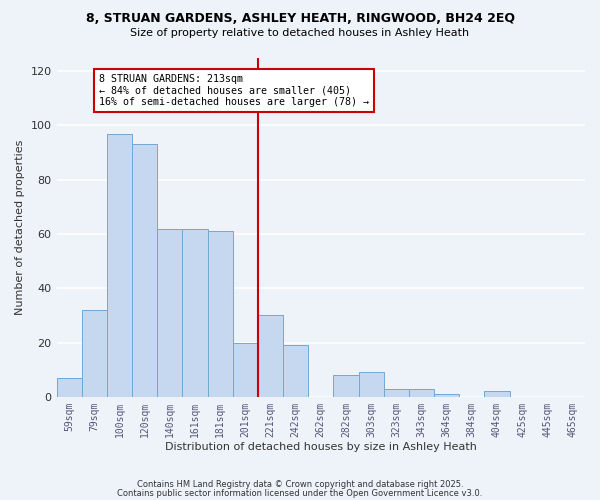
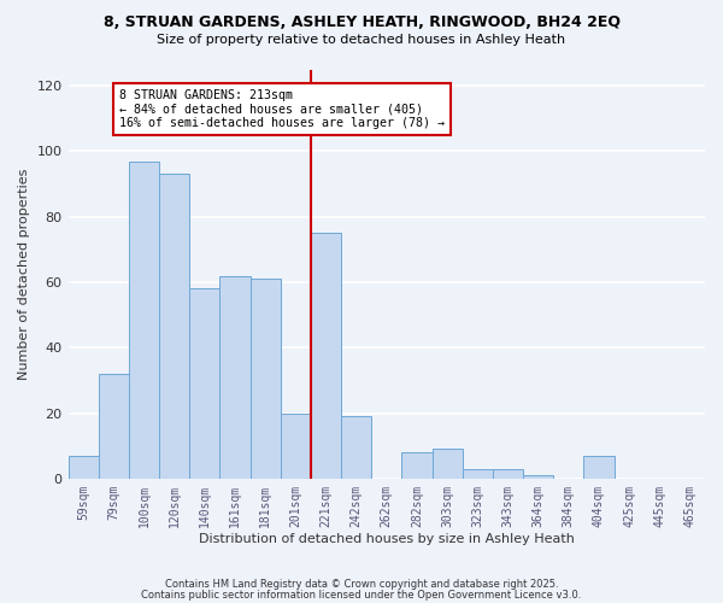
140sqm: 62 -> 58
221sqm: 30 -> 75
404sqm: 2 -> 7
